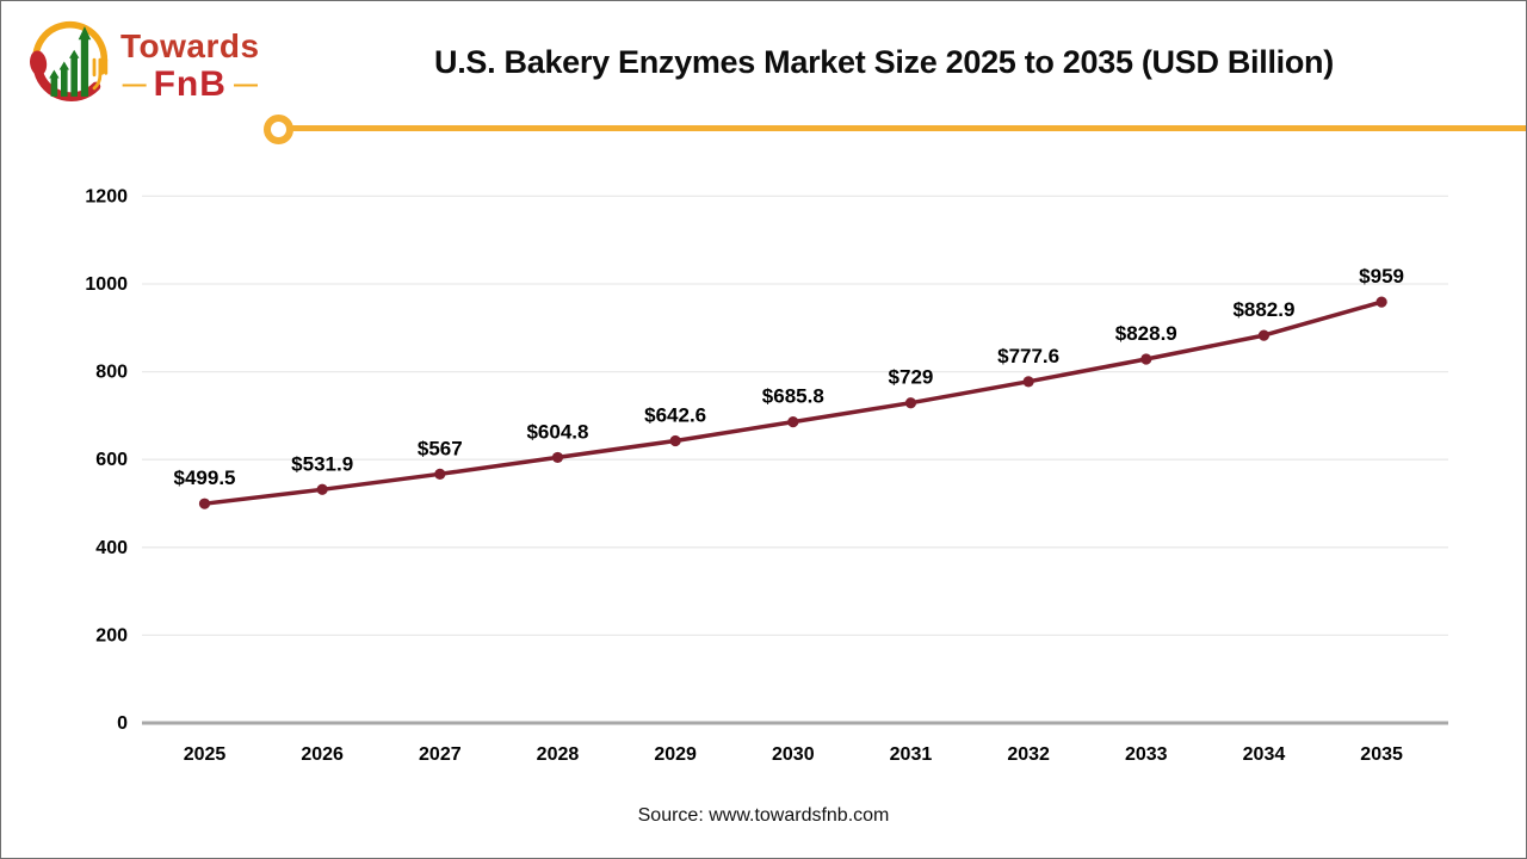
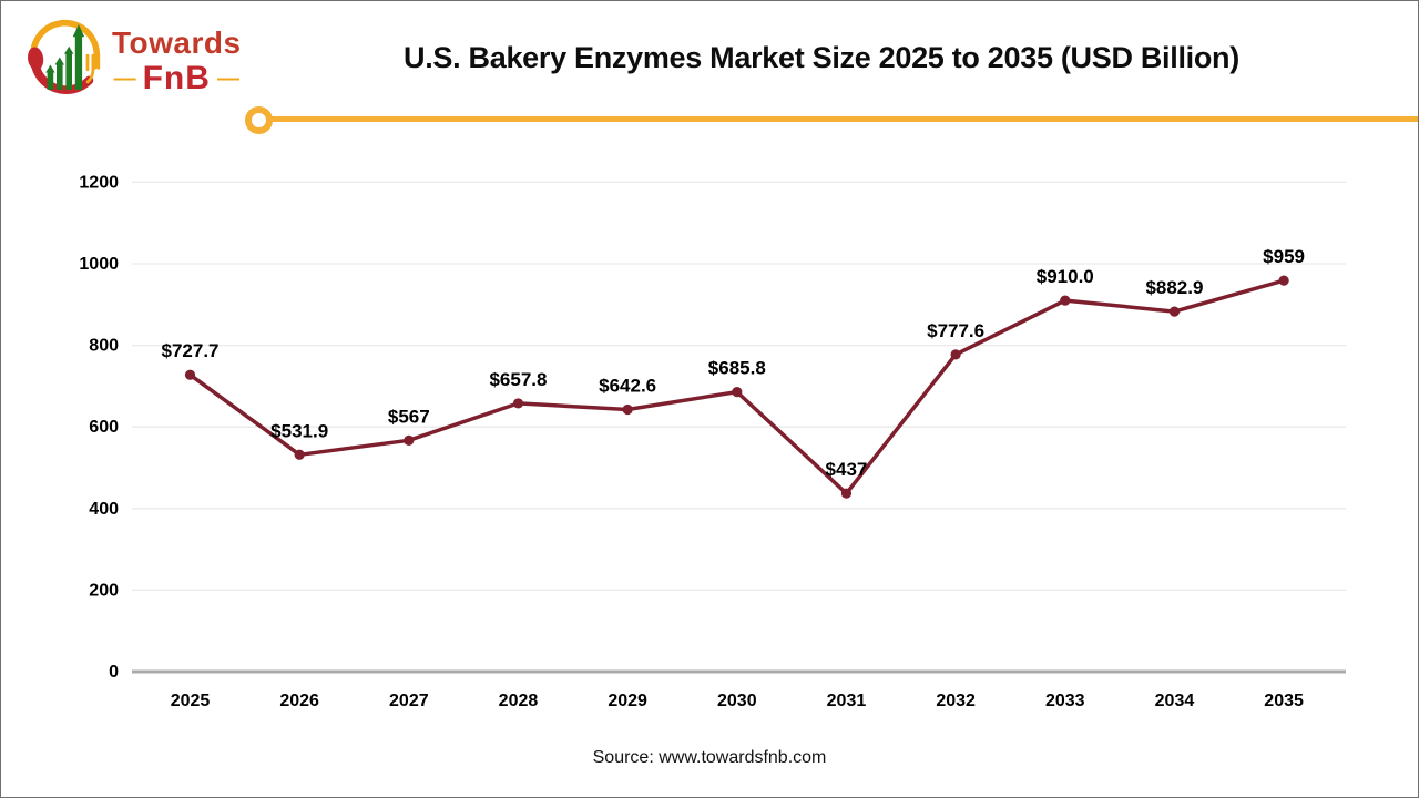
2025: $499.5 -> $727.7
2028: $604.8 -> $657.8
2031: $729 -> $437
2033: $828.9 -> $910.0
